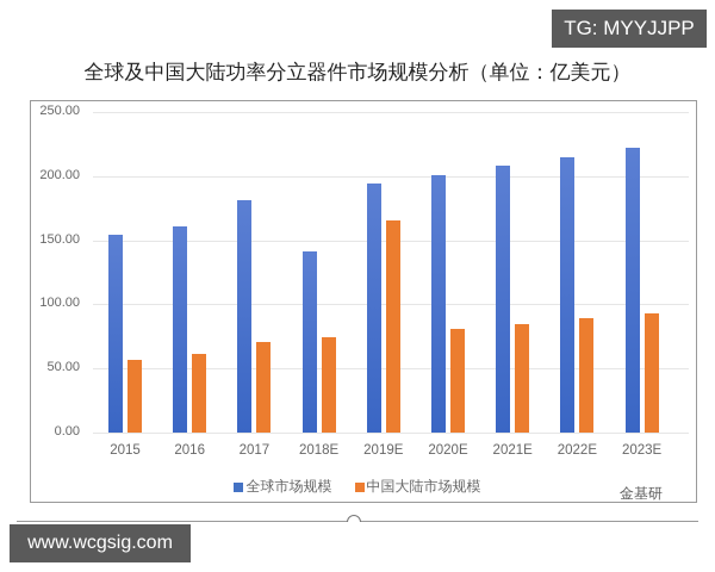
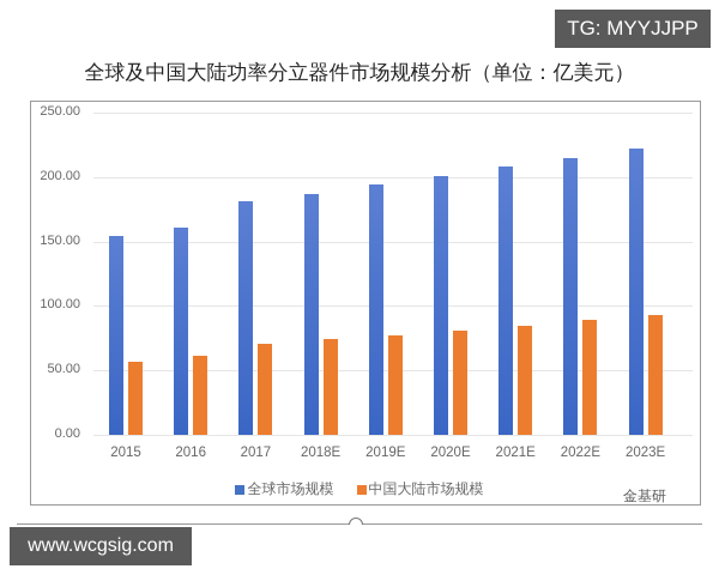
全球市场规模/2018E: 141 -> 187
中国大陆市场规模/2019E: 165 -> 77
